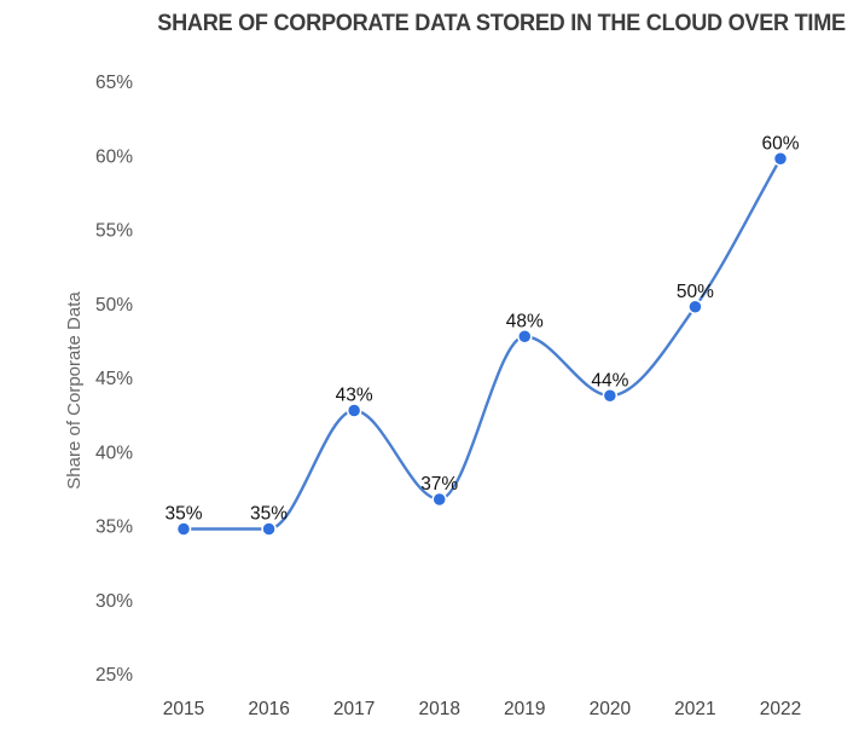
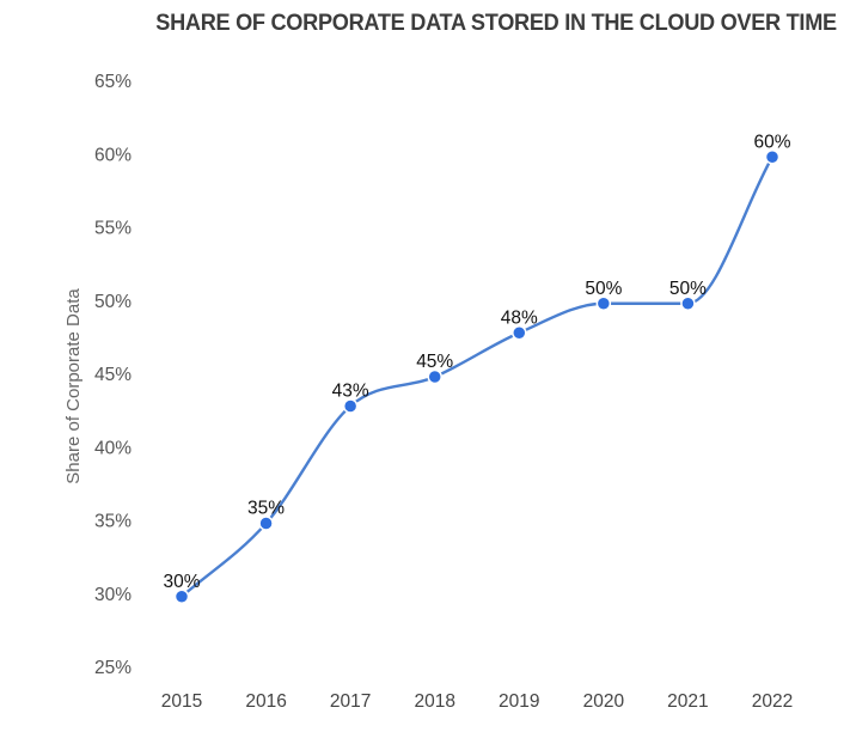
2015: 35% -> 30%
2018: 37% -> 45%
2020: 44% -> 50%
